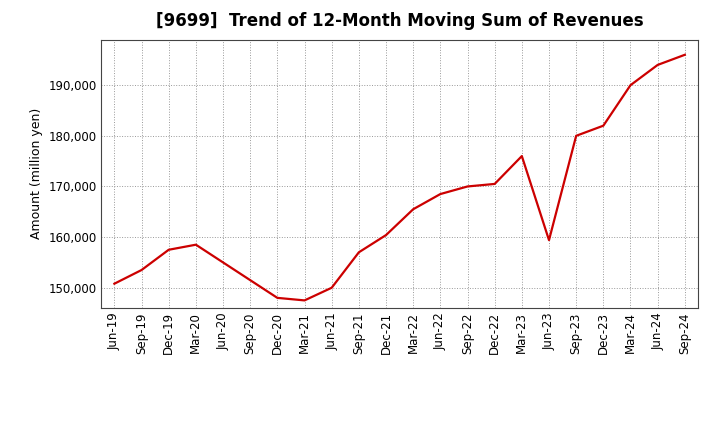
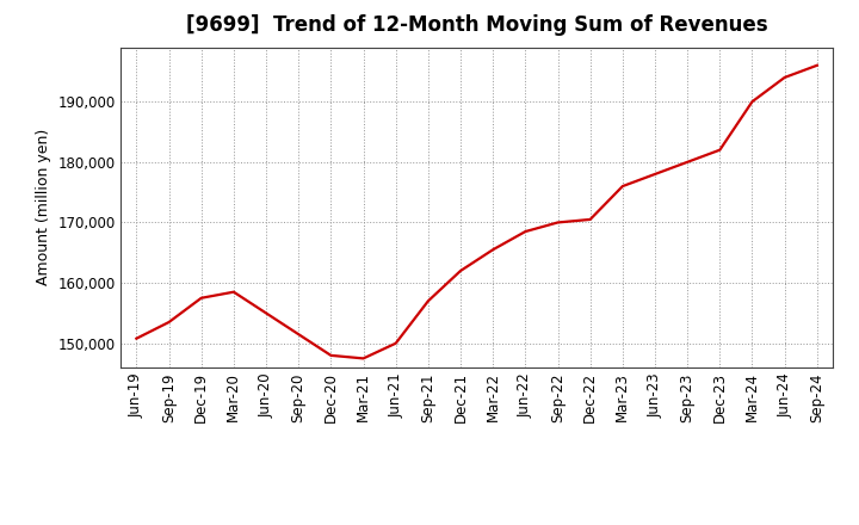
Dec-21: 160,400 -> 162,000
Jun-23: 159,400 -> 178,000
